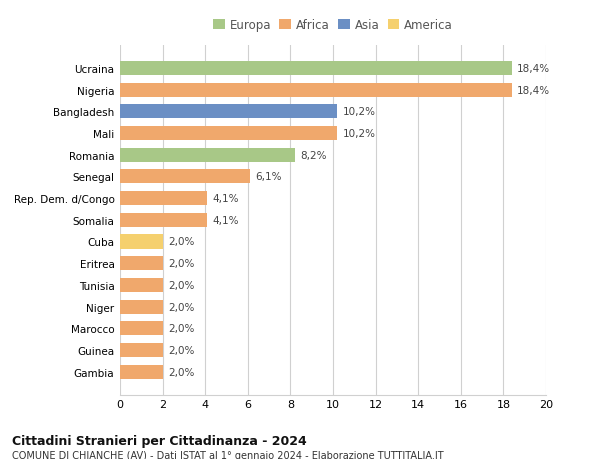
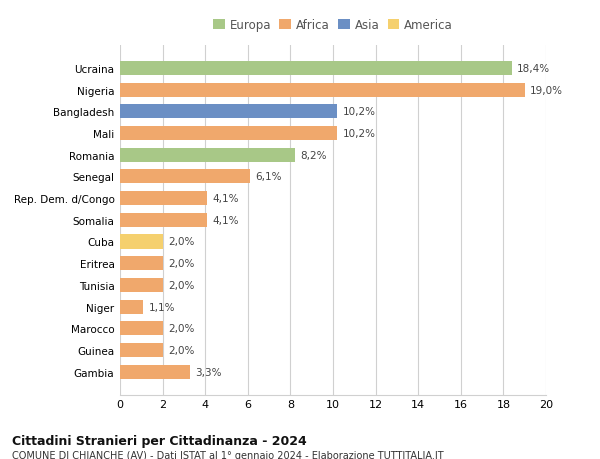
Nigeria: 18,4% -> 19,0%
Niger: 2,0% -> 1,1%
Gambia: 2,0% -> 3,3%
